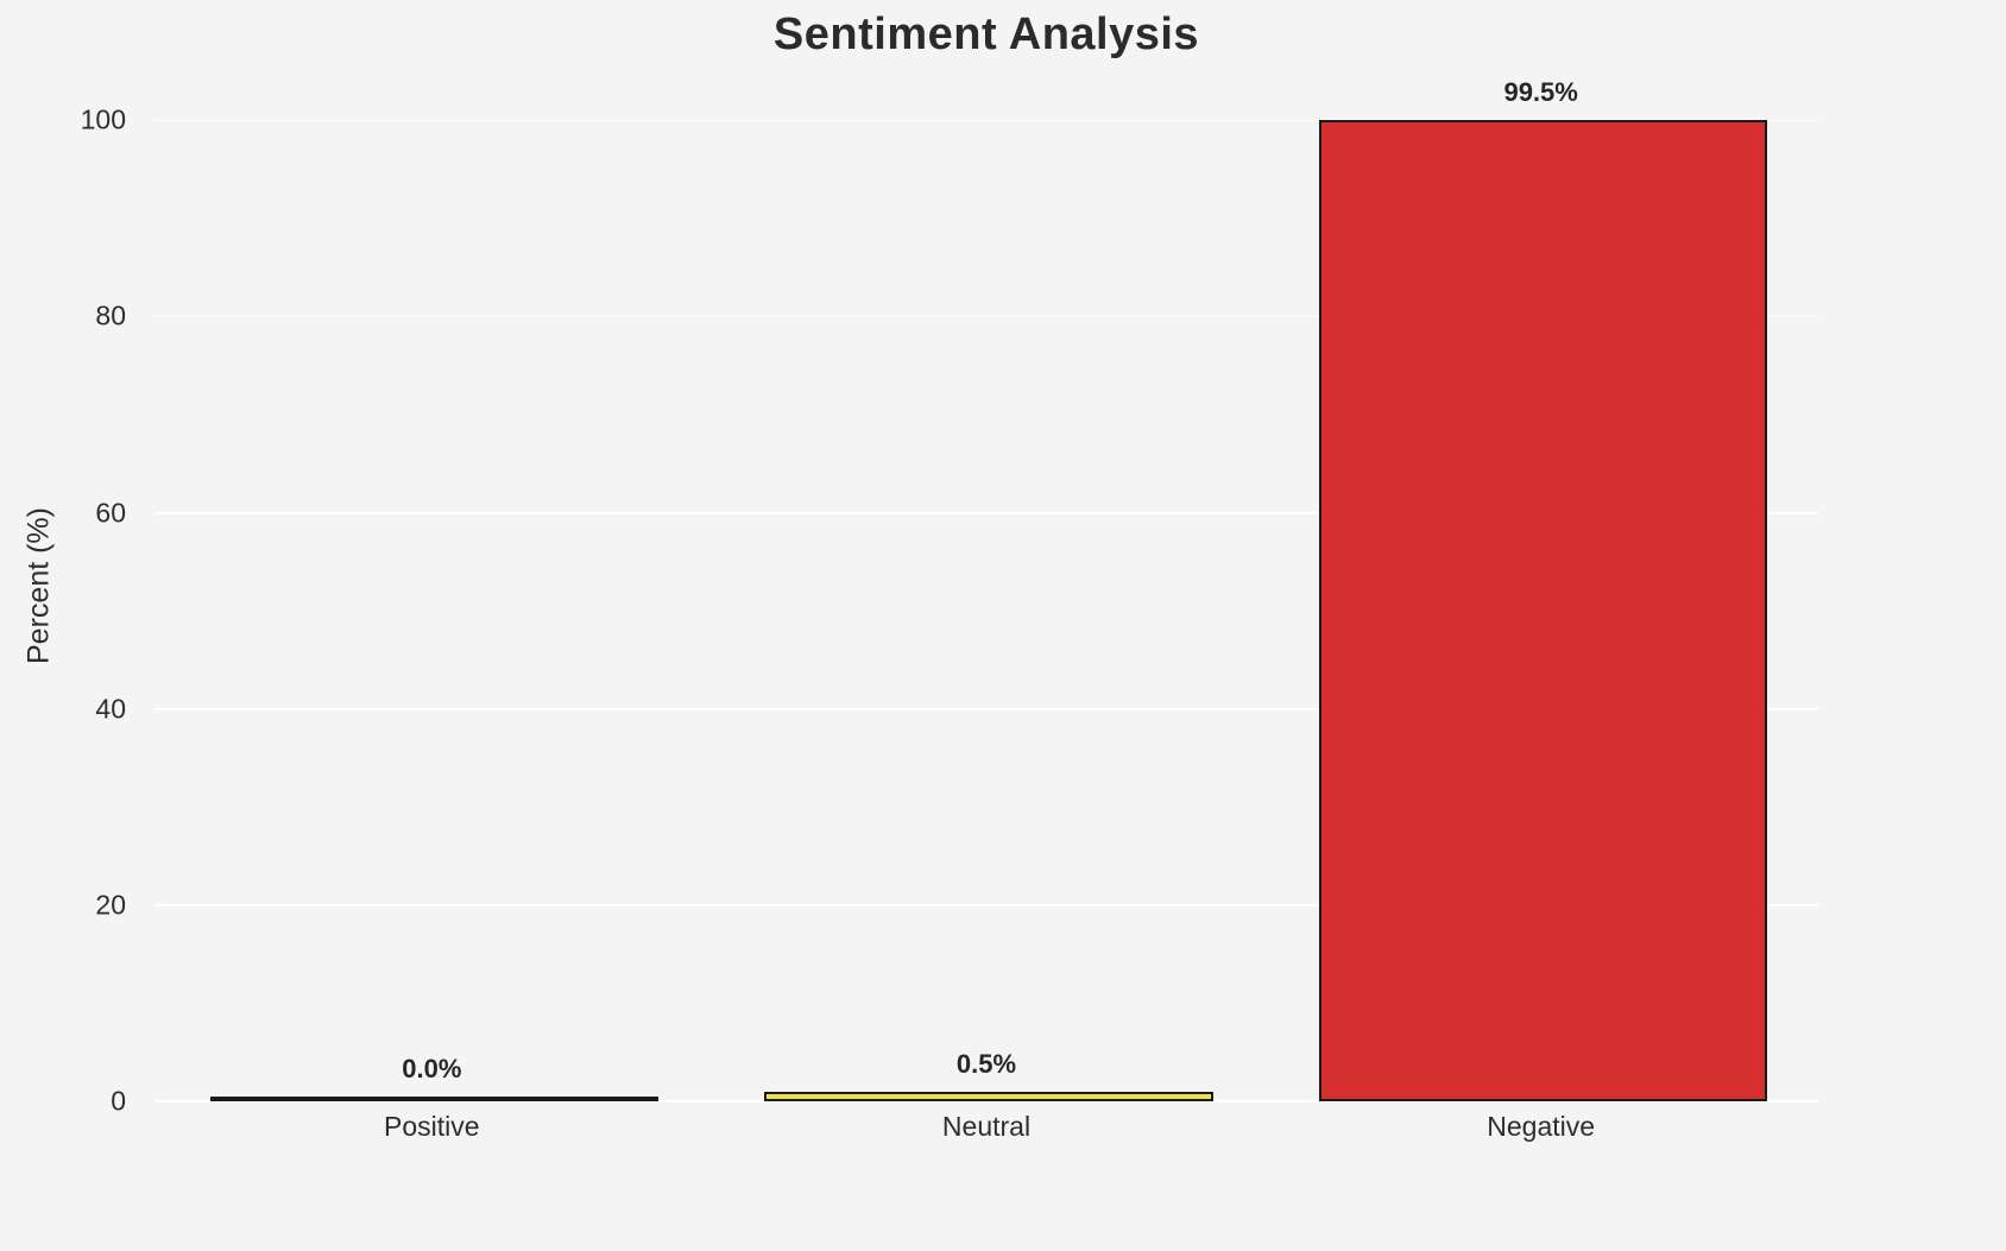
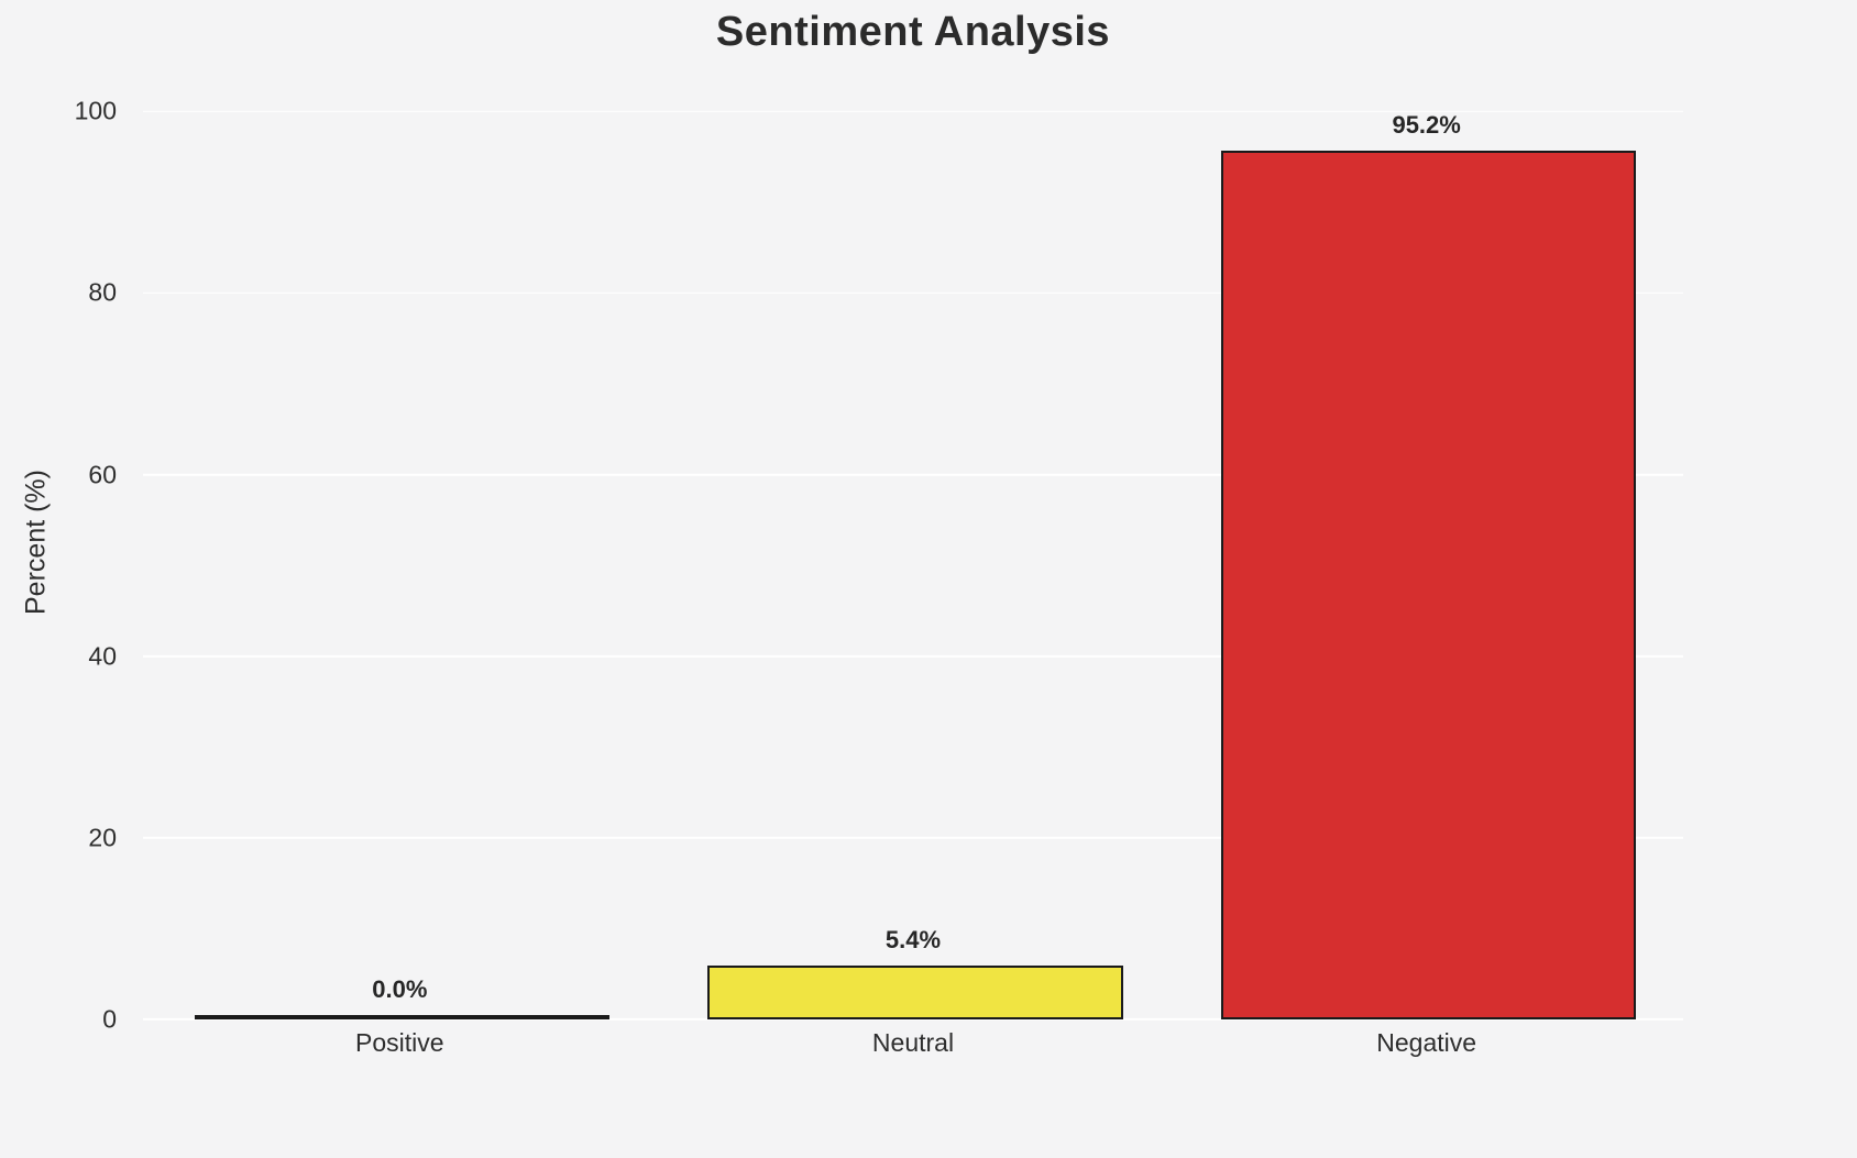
Neutral: 0.5% -> 5.4%
Negative: 99.5% -> 95.2%
